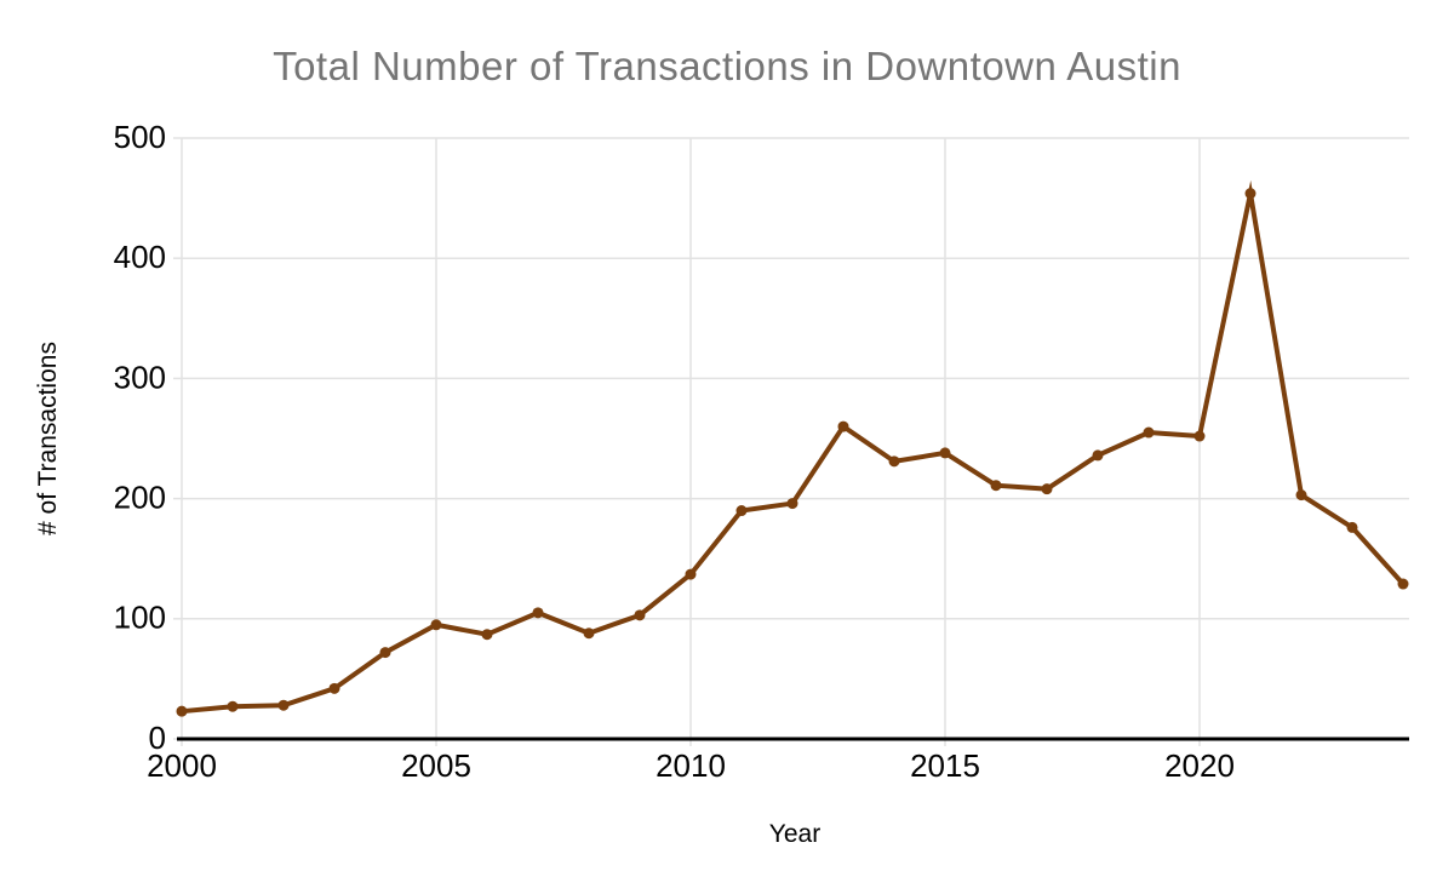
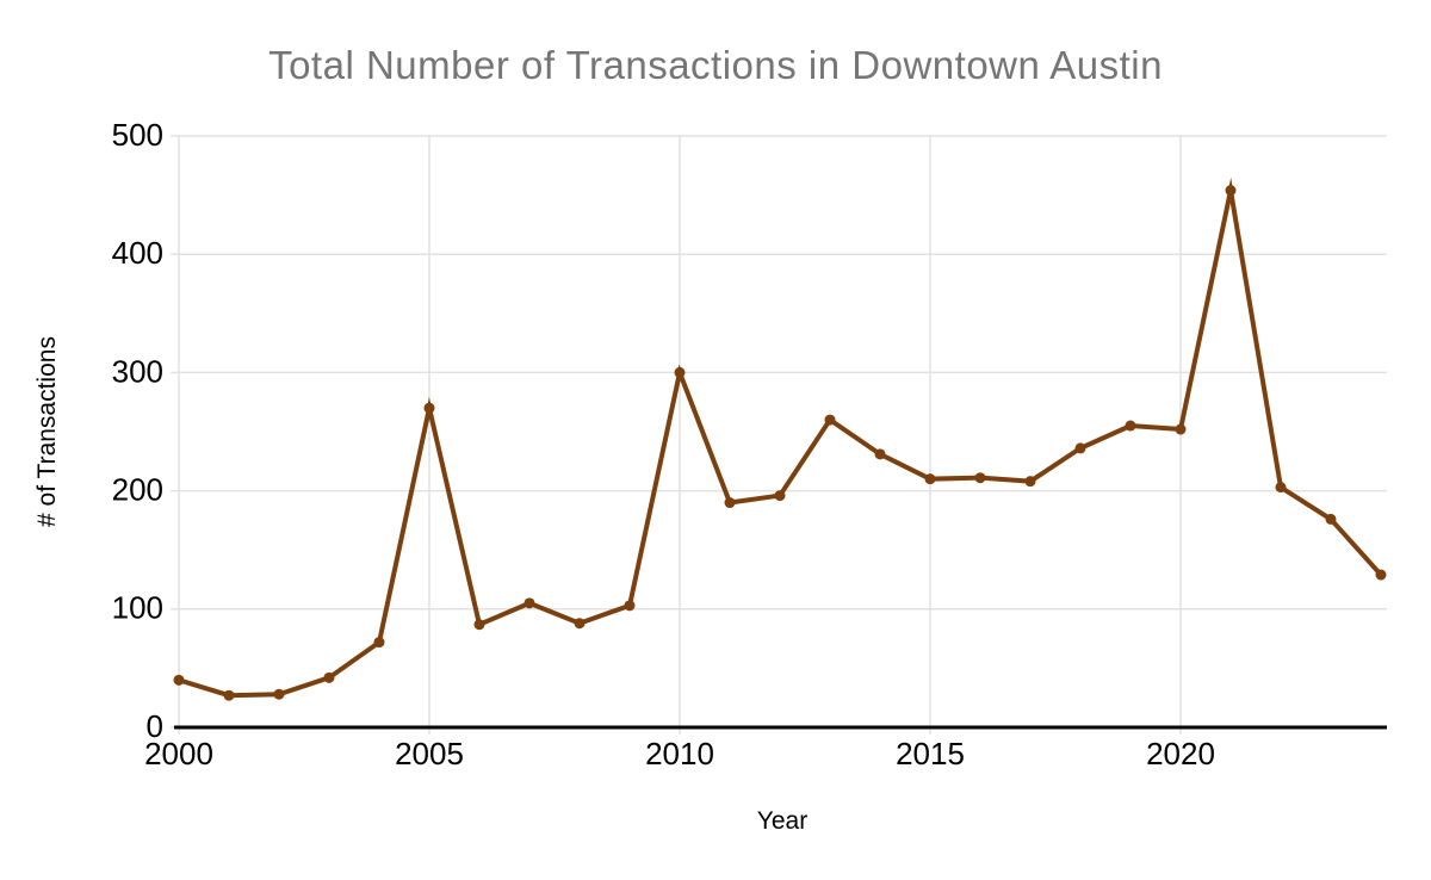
2000: 20 -> 40
2005: 100 -> 270
2010: 140 -> 300
2015: 240 -> 210
